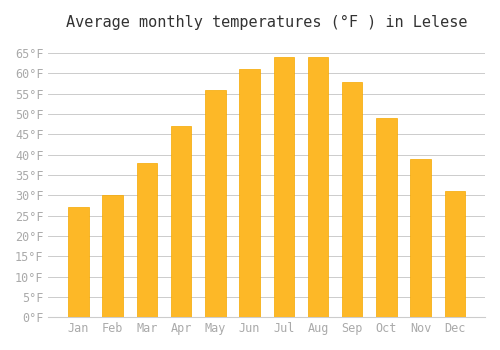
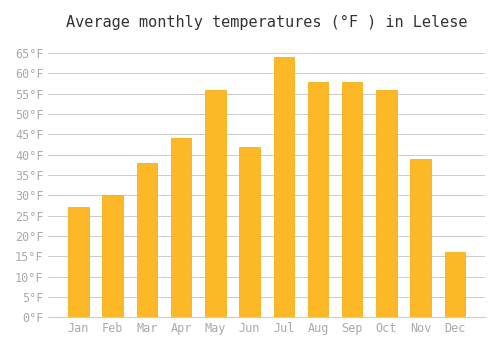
Apr: 47°F -> 44°F
Jun: 61°F -> 42°F
Aug: 64°F -> 58°F
Oct: 49°F -> 56°F
Dec: 31°F -> 16°F
